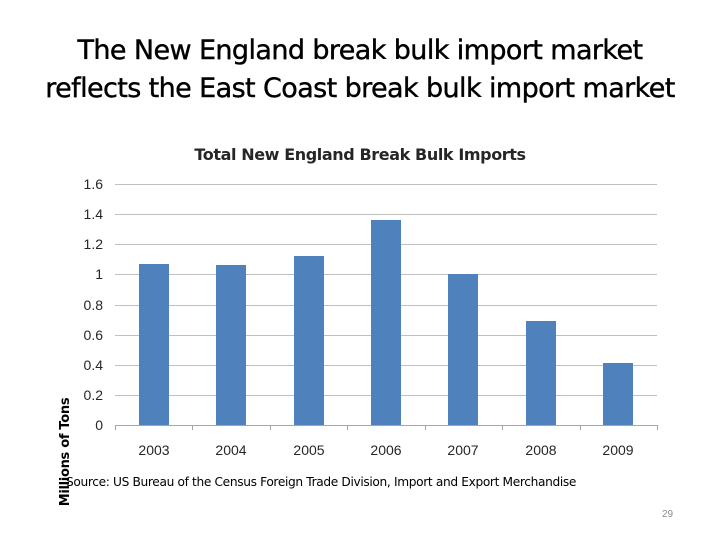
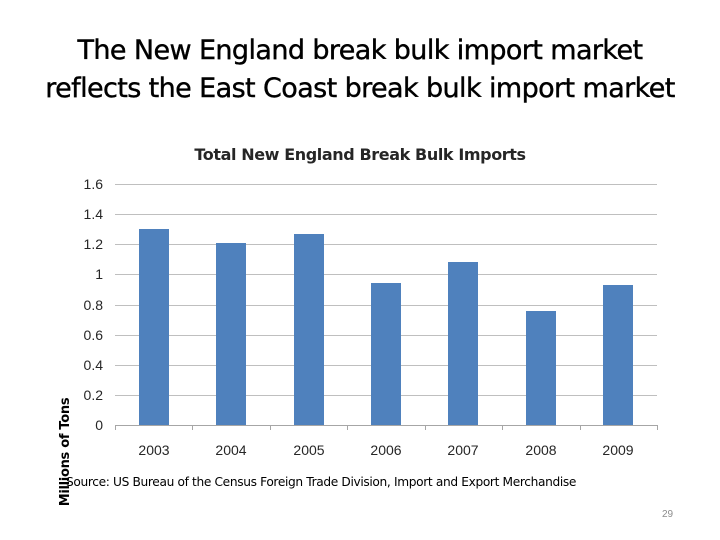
2003: 1.07 -> 1.30
2004: 1.06 -> 1.21
2005: 1.12 -> 1.27
2006: 1.36 -> 0.94
2007: 1.00 -> 1.08
2008: 0.69 -> 0.76
2009: 0.41 -> 0.93
